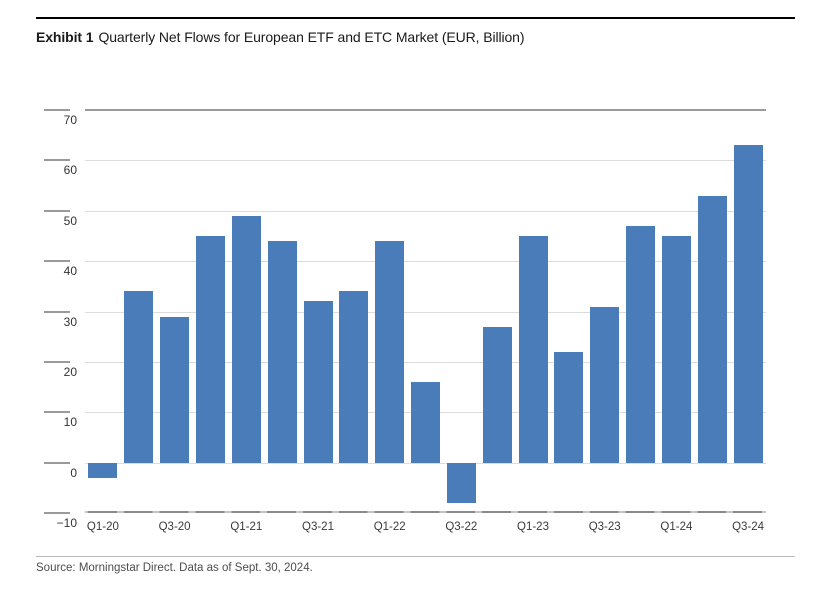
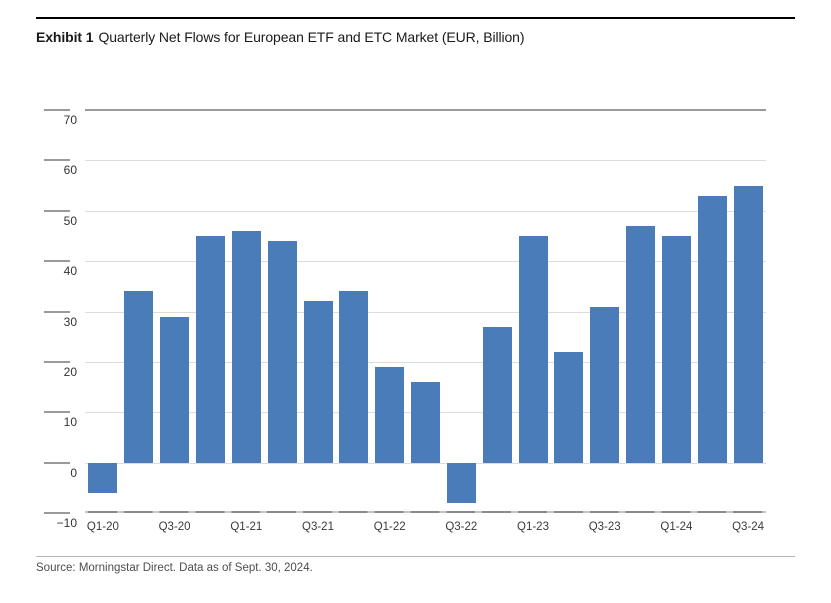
Q1-20: -3 -> -6
Q1-21: 49 -> 46
Q1-22: 44 -> 19
Q3-24: 63 -> 55
